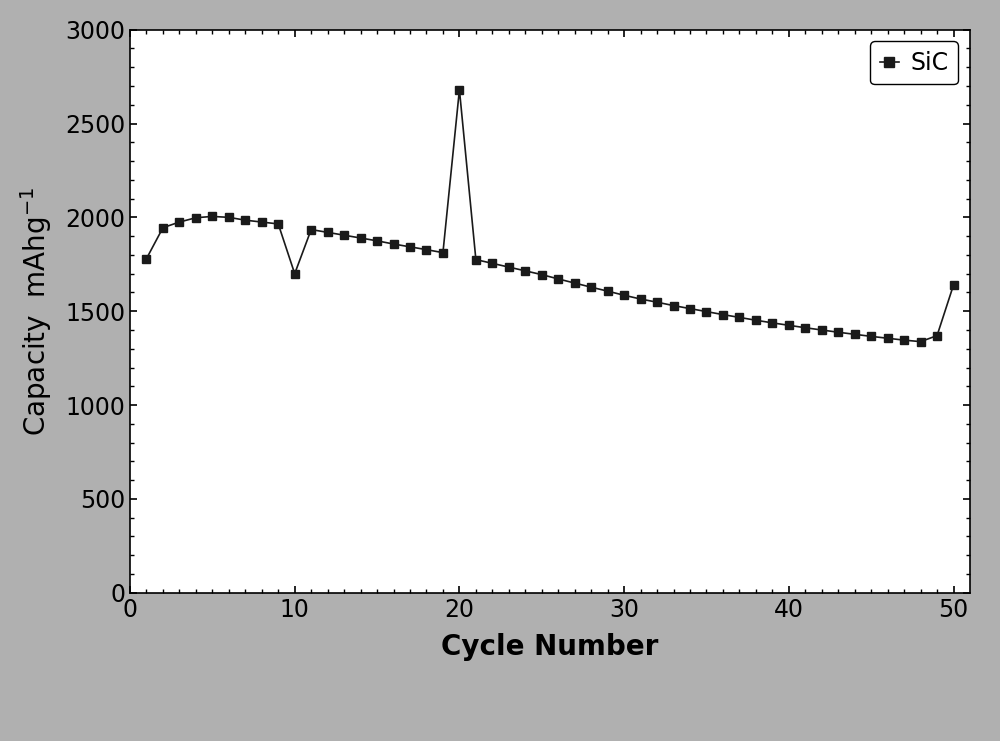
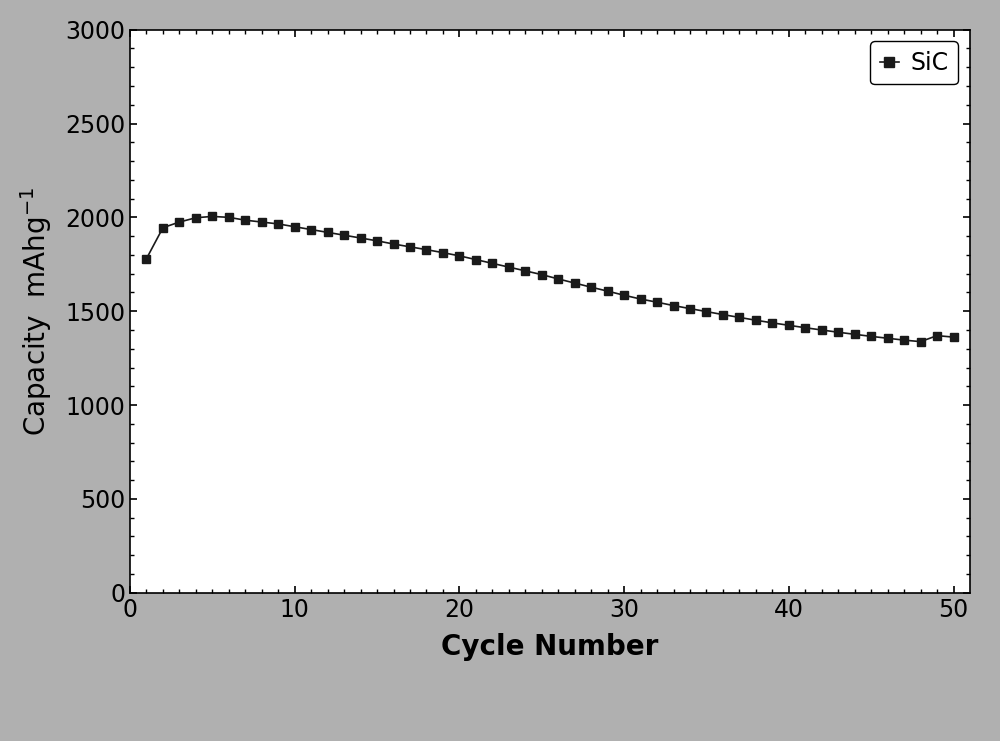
10: 1700 -> 1950
20: 2680 -> 1800
50: 1640 -> 1360
